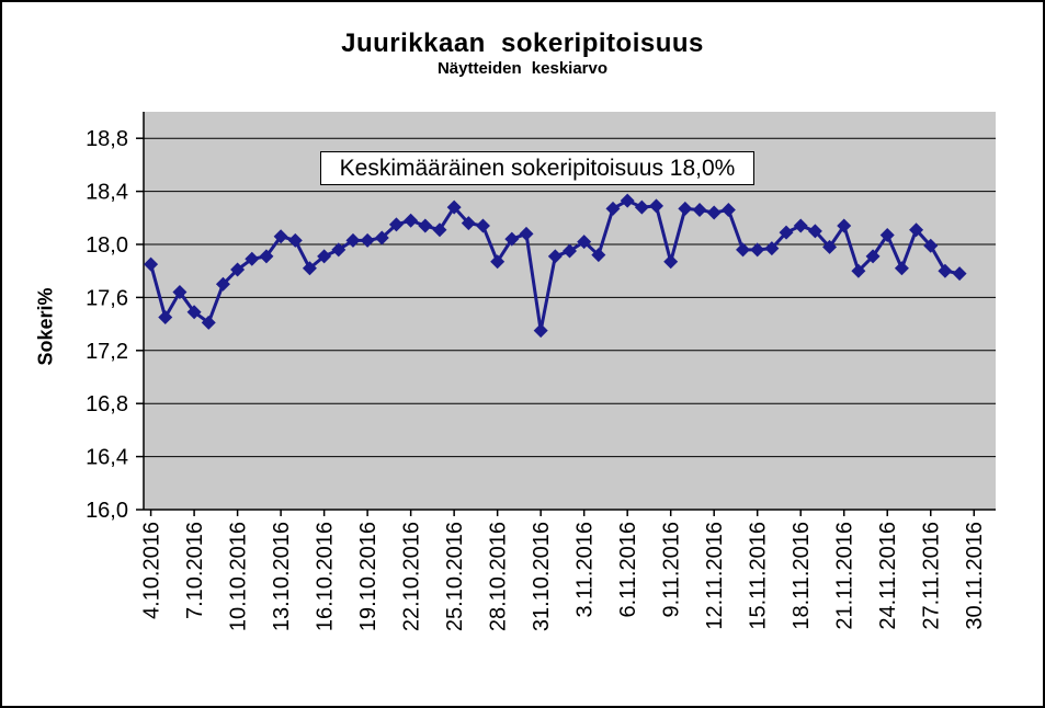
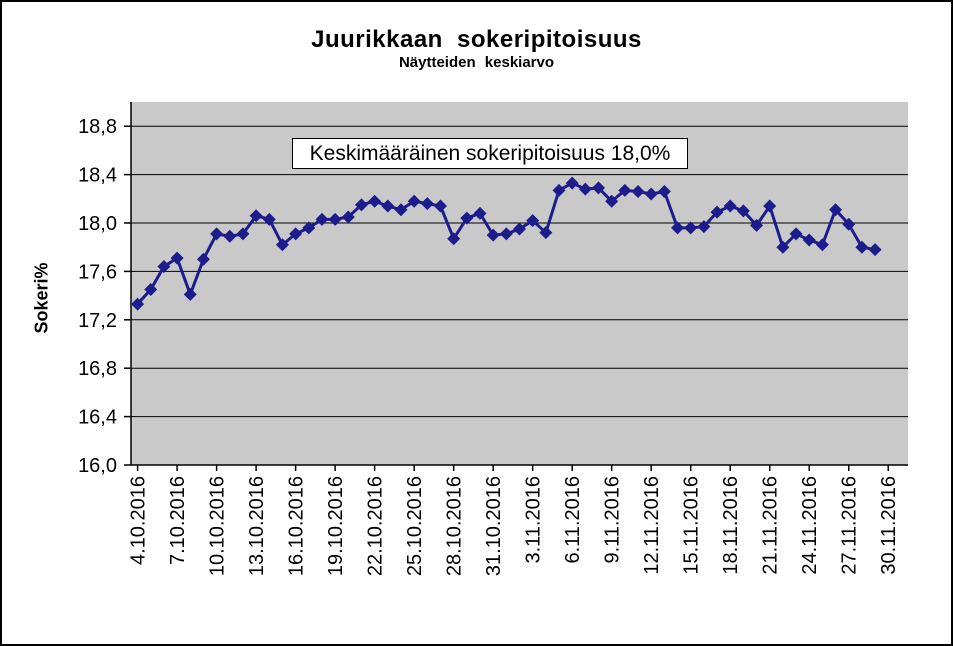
4.10.2016: 17,85 -> 17,33
7.10.2016: 17,49 -> 17,71
10.10.2016: 17,81 -> 17,91
25.10.2016: 18,28 -> 18,18
31.10.2016: 17,35 -> 17,90
9.11.2016: 17,87 -> 18,18
24.11.2016: 18,07 -> 17,86
